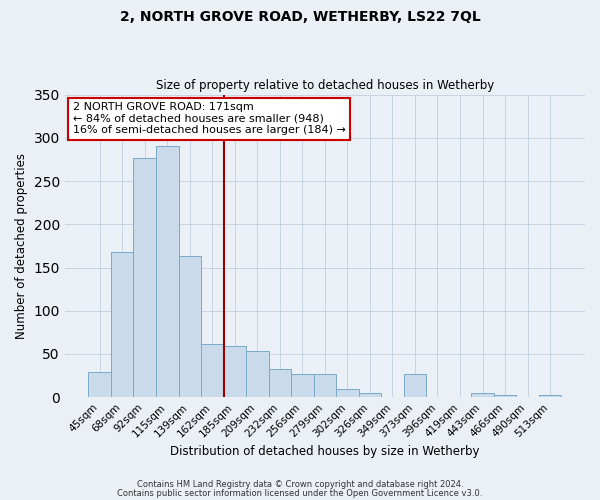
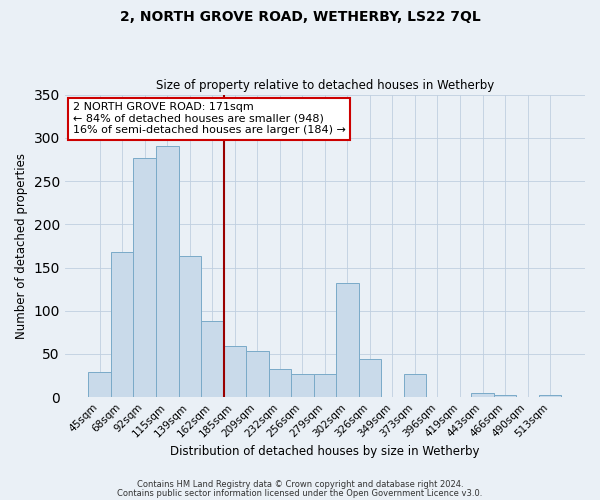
162sqm: 61 -> 88
302sqm: 10 -> 132
326sqm: 5 -> 44
